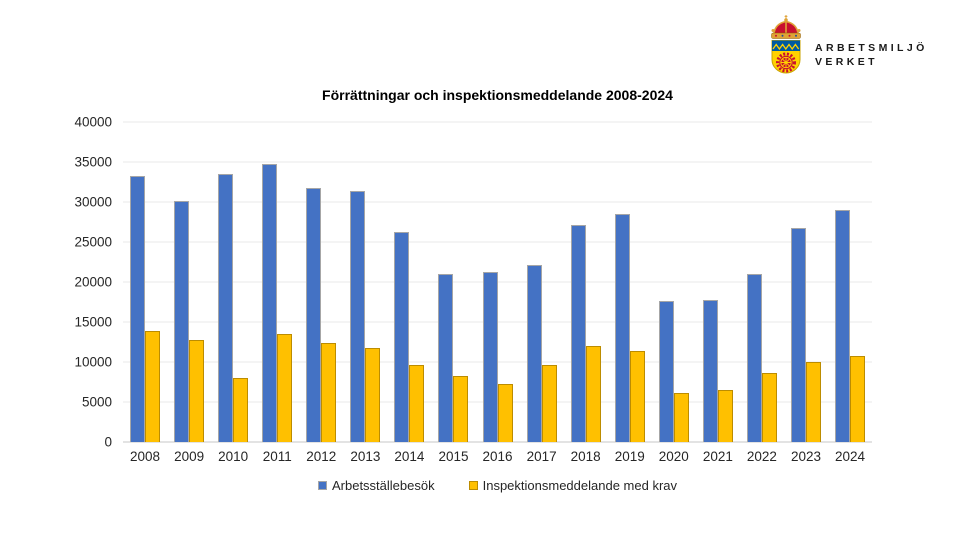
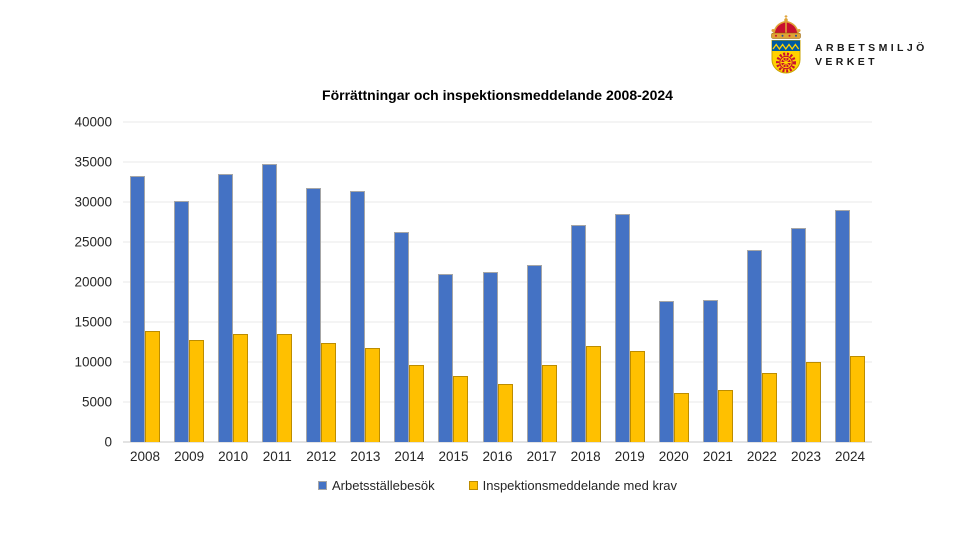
Inspektionsmeddelande med krav/2010: 8000 -> 14000
Arbetsställebesök/2022: 21000 -> 24000
